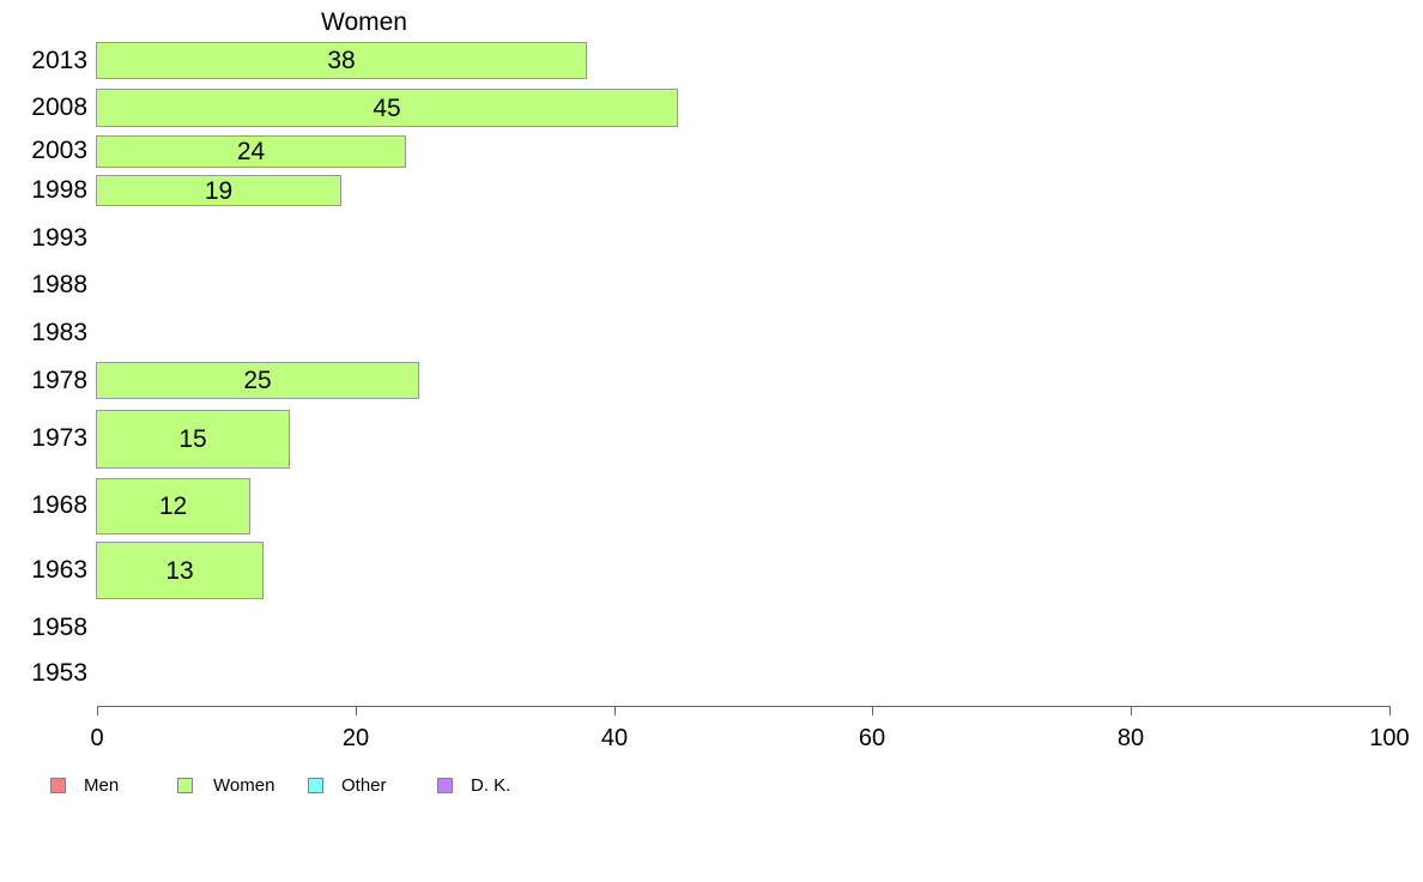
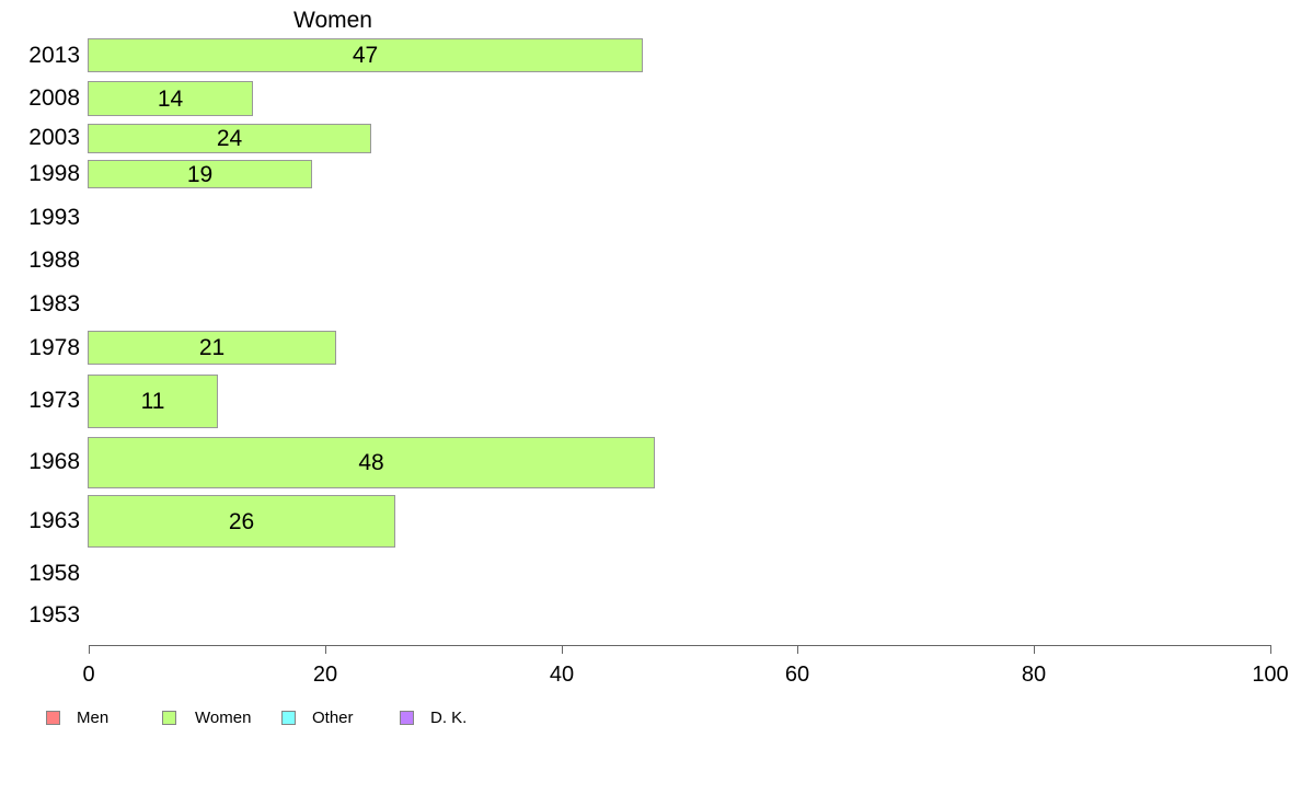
2013: 38 -> 47
2008: 45 -> 14
1978: 25 -> 21
1973: 15 -> 11
1968: 12 -> 48
1963: 13 -> 26
